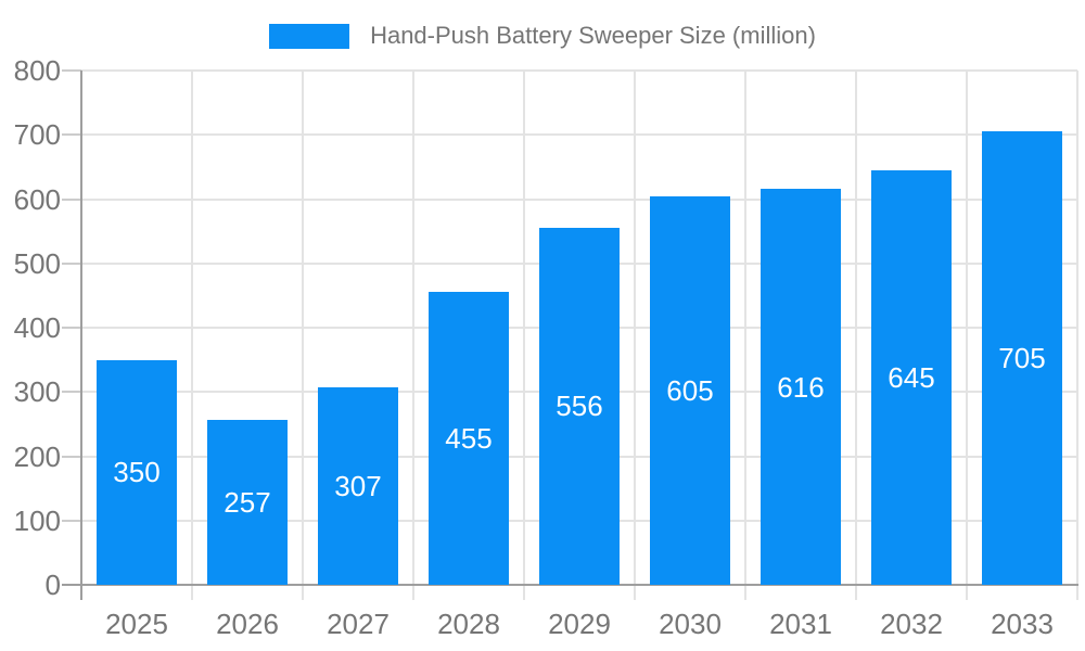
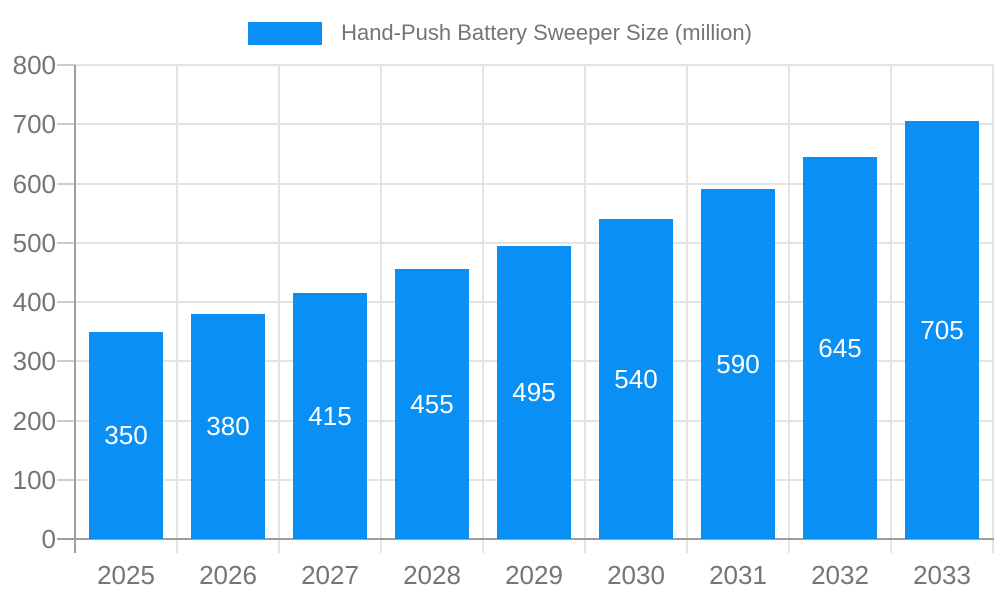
2026: 257 -> 380
2027: 307 -> 415
2029: 556 -> 495
2030: 605 -> 540
2031: 616 -> 590
